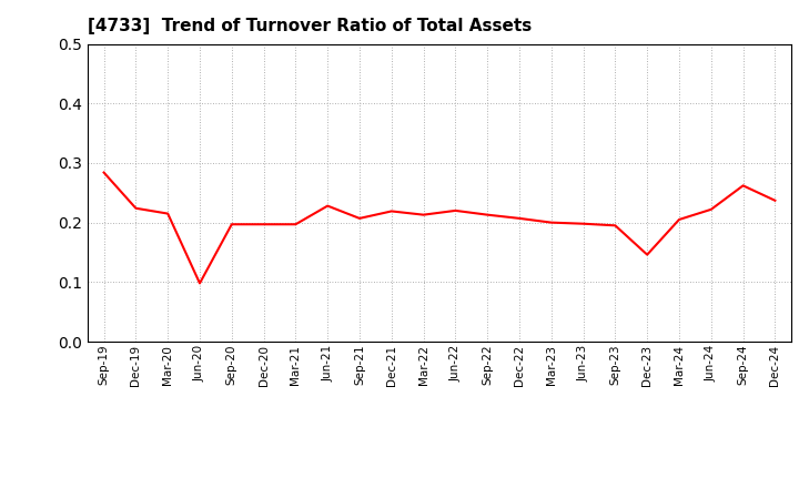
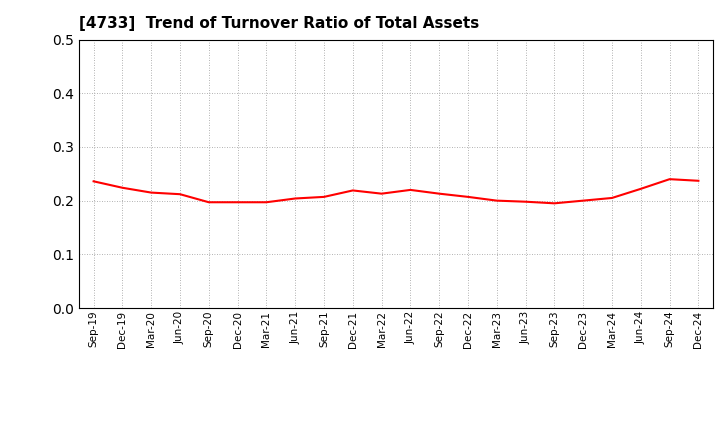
Sep-19: 0.284 -> 0.236
Jun-20: 0.098 -> 0.212
Jun-21: 0.228 -> 0.204
Dec-23: 0.146 -> 0.200
Sep-24: 0.262 -> 0.240
